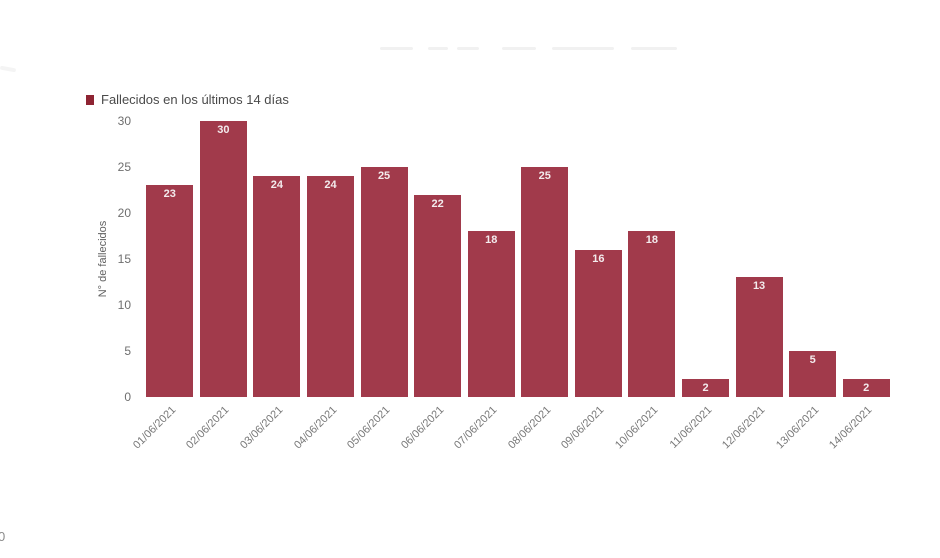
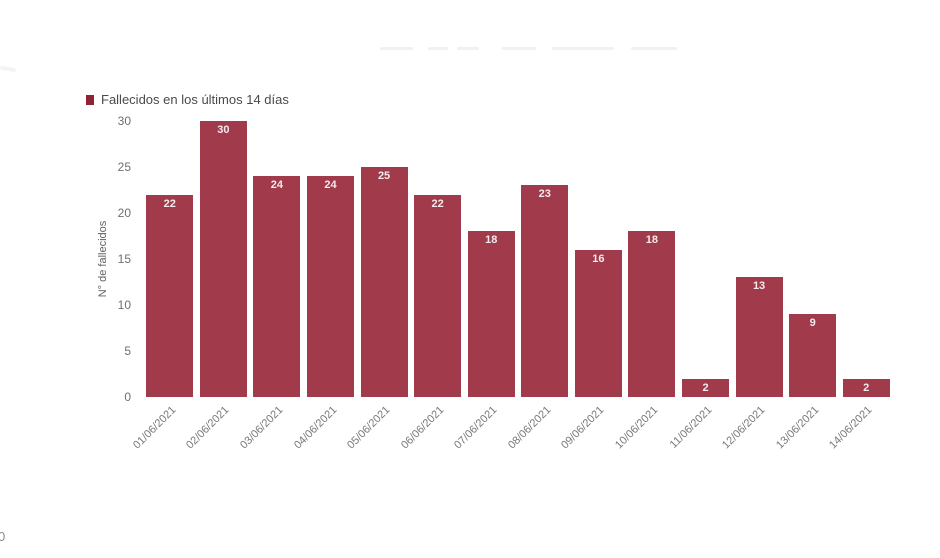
01/06/2021: 23 -> 22
08/06/2021: 25 -> 23
13/06/2021: 5 -> 9
